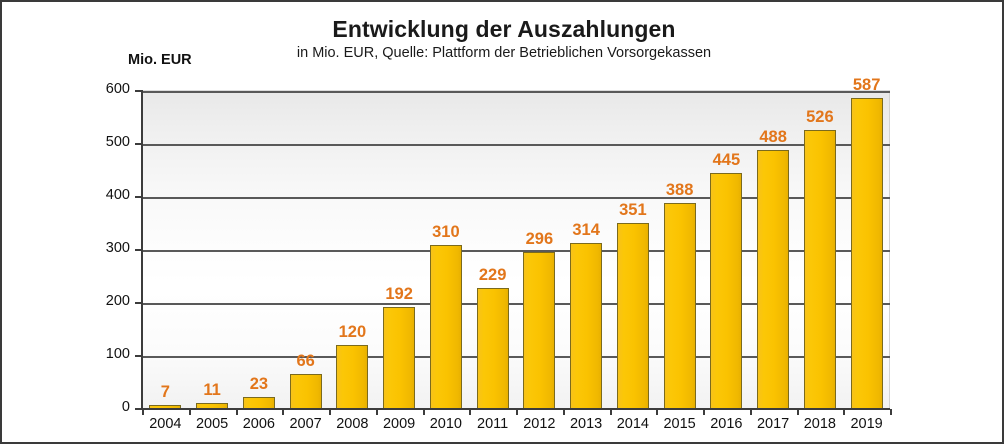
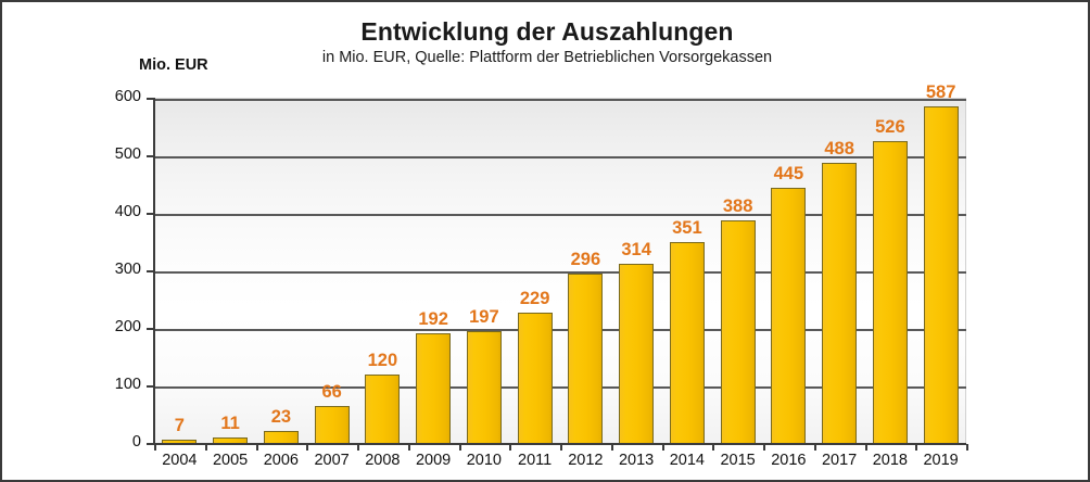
2010: 310 -> 197
